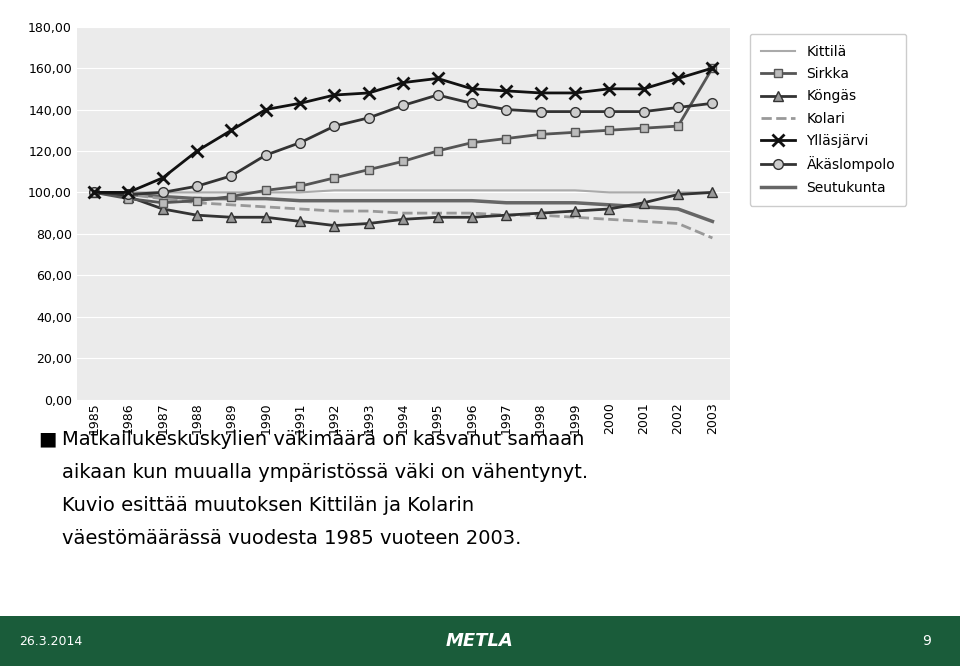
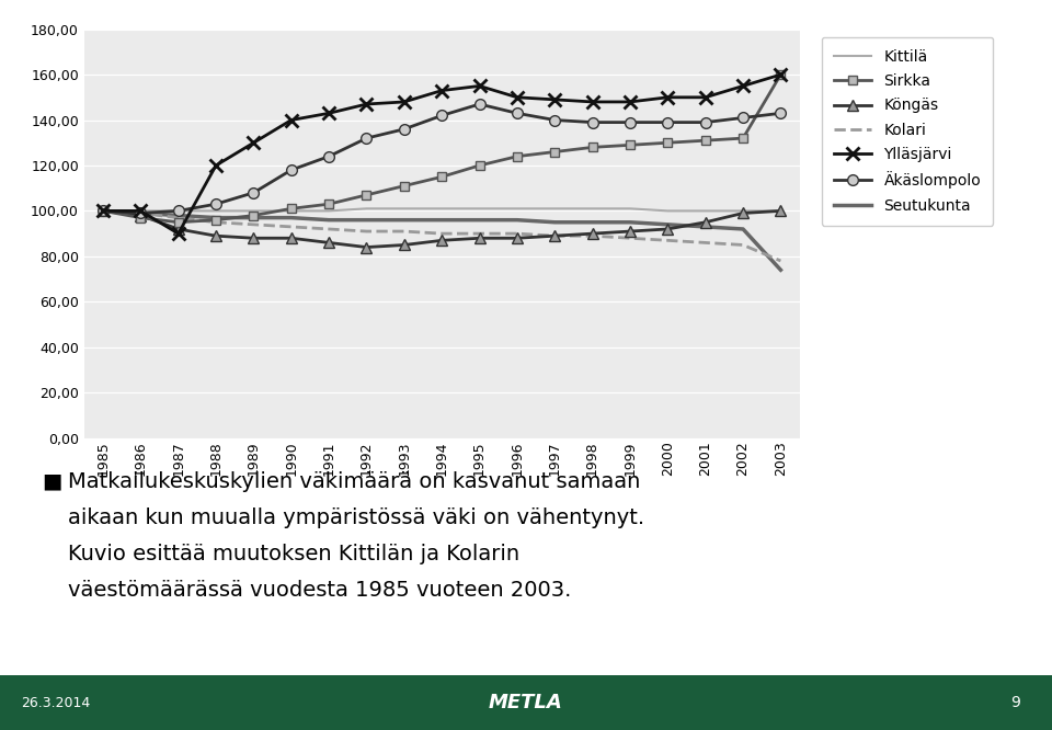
Ylläsjärvi/1987: 107 -> 90
Seutukunta/2003: 86 -> 74
